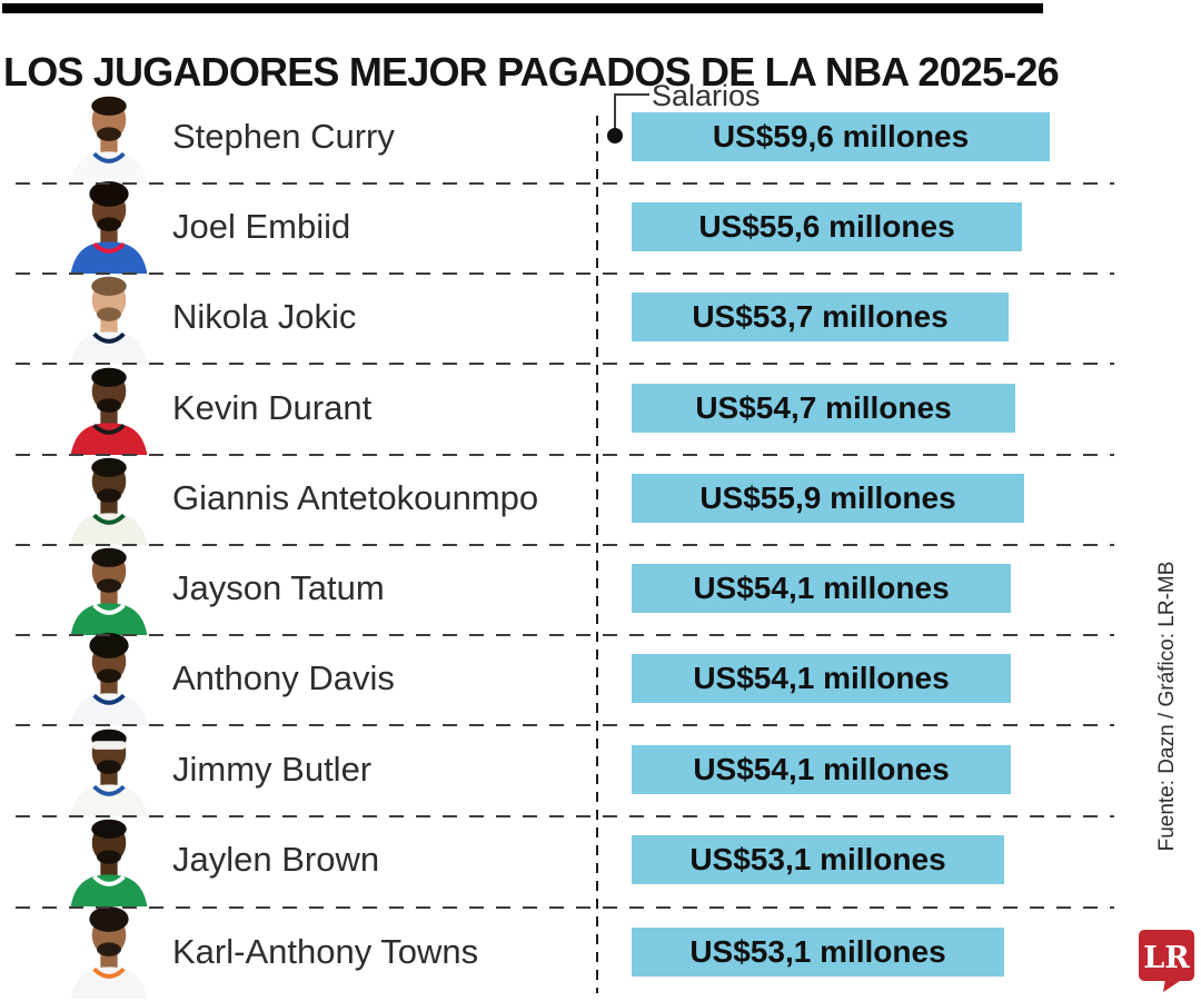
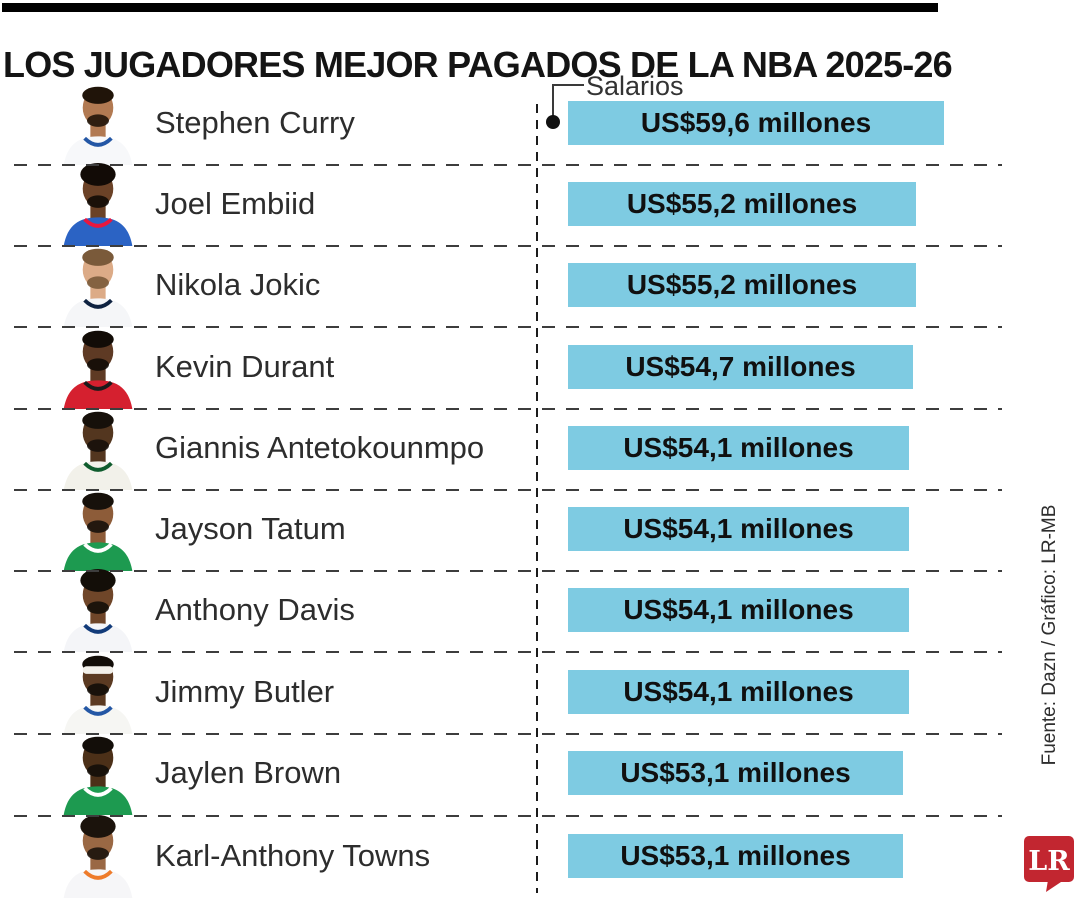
Joel Embiid: 55,6 -> 55,2
Nikola Jokic: 53,7 -> 55,2
Giannis Antetokounmpo: 55,9 -> 54,1
